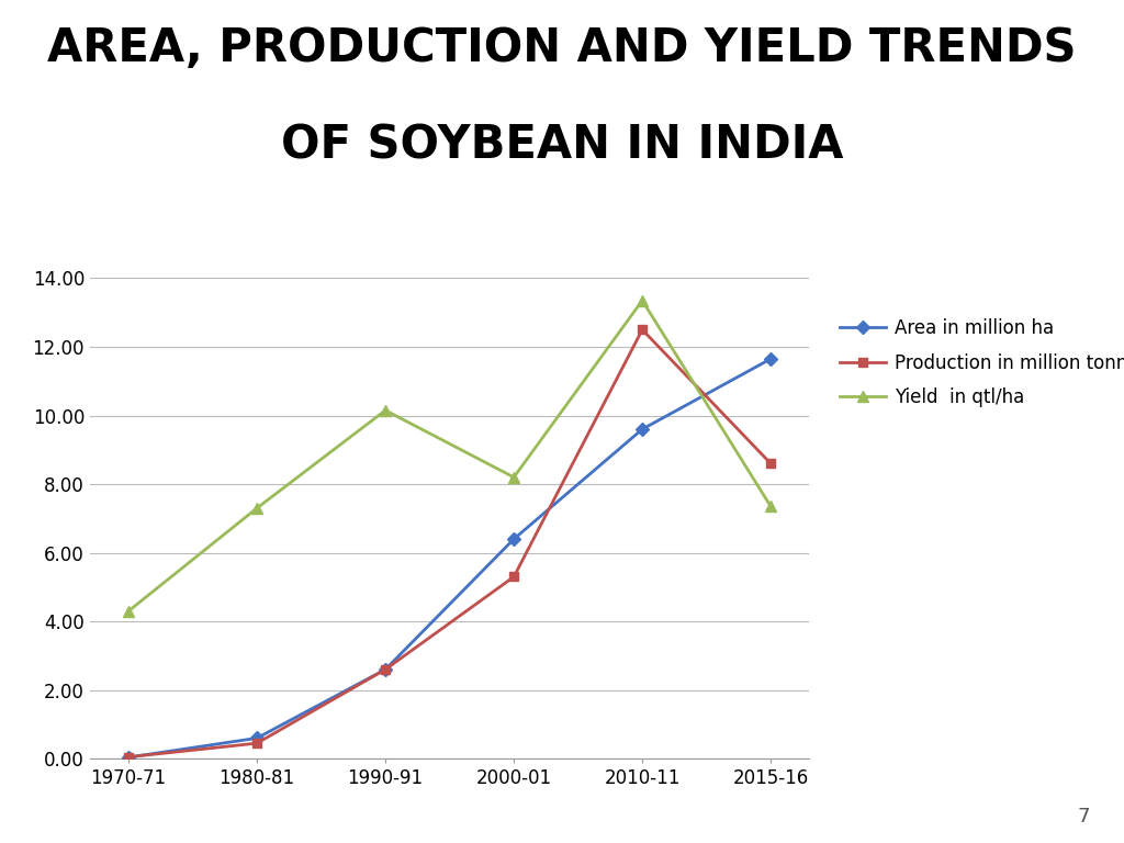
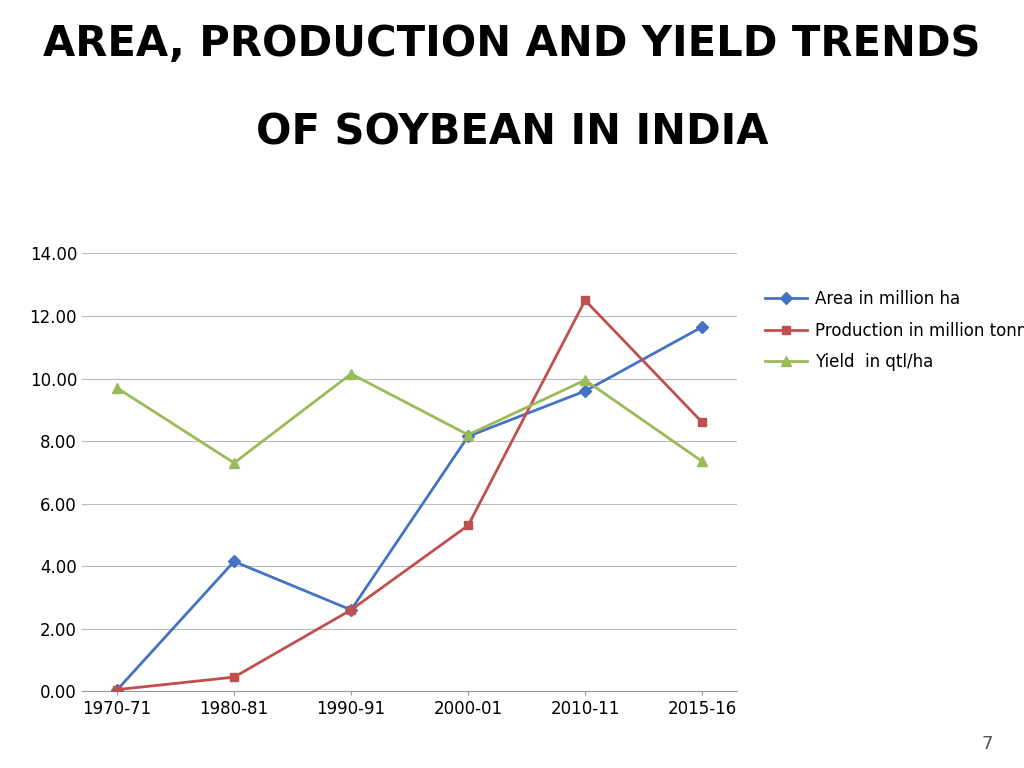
Yield in qtl/ha/1970-71: 4.30 -> 9.70
Area in million ha/1980-81: 0.60 -> 4.15
Area in million ha/2000-01: 6.40 -> 8.15
Yield in qtl/ha/2010-11: 13.35 -> 9.95
